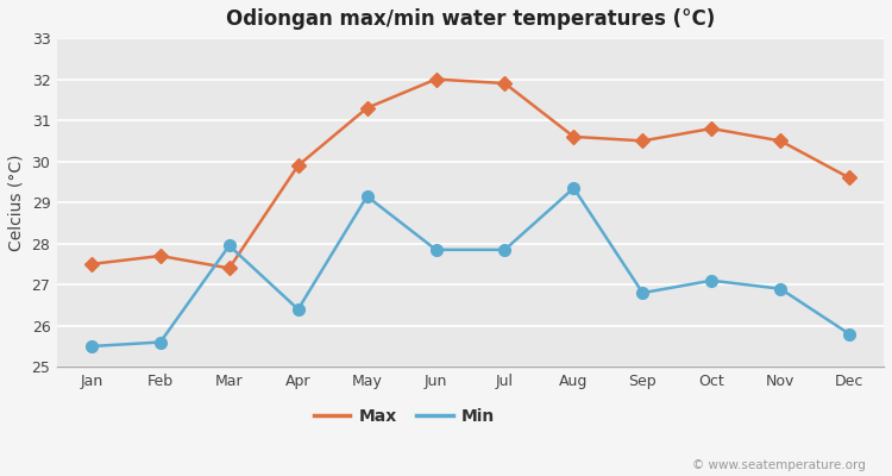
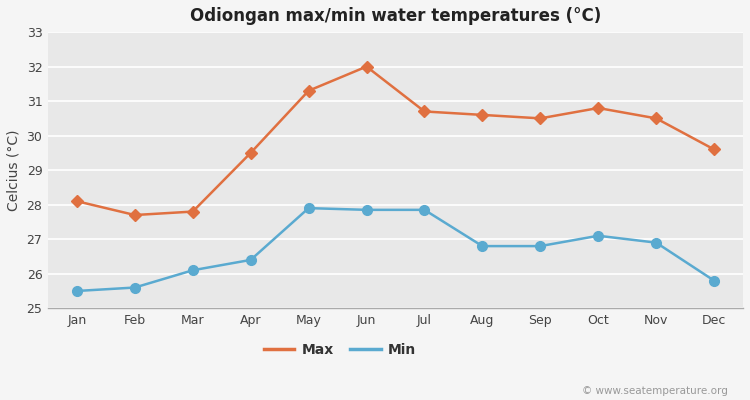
Max/Jan: 27.5 -> 28.1
Max/Mar: 27.4 -> 27.8
Min/Mar: 27.95 -> 26.10
Max/Apr: 29.9 -> 29.5
Min/May: 29.15 -> 27.90
Max/Jul: 31.9 -> 30.7
Min/Aug: 29.35 -> 26.80
